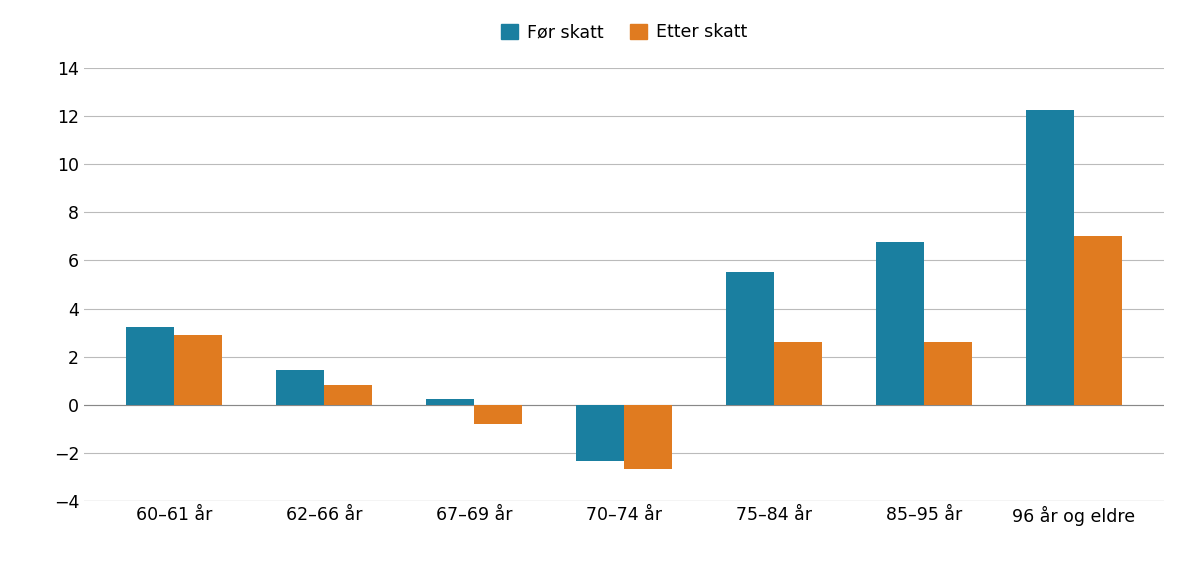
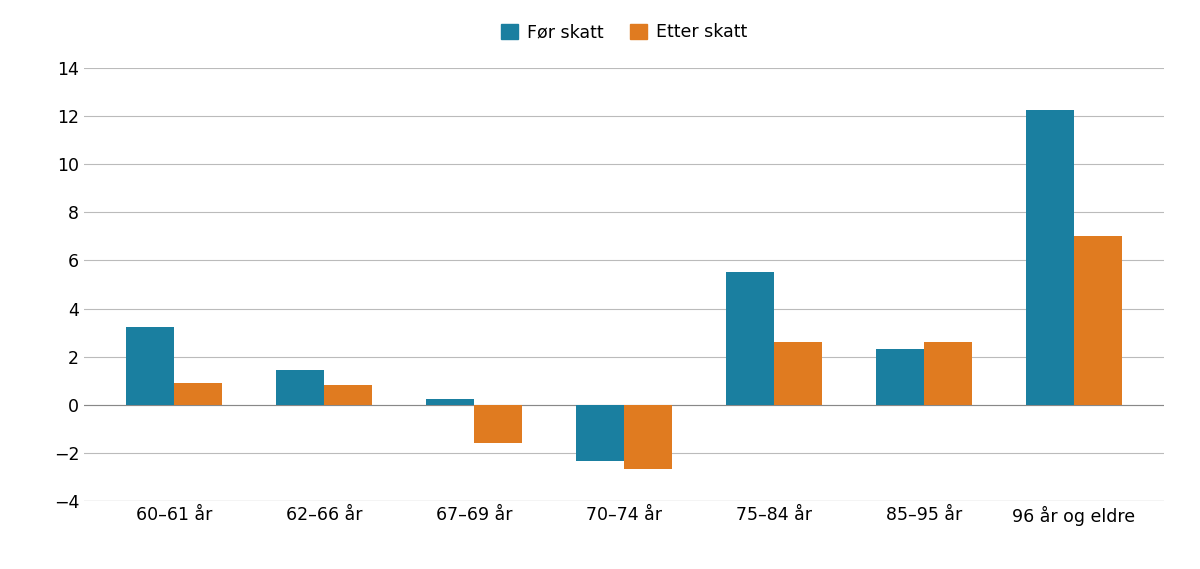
Etter skatt/60–61 år: 2.9 -> 0.9
Etter skatt/67–69 år: -0.8 -> -1.6
Før skatt/85–95 år: 6.75 -> 2.30
